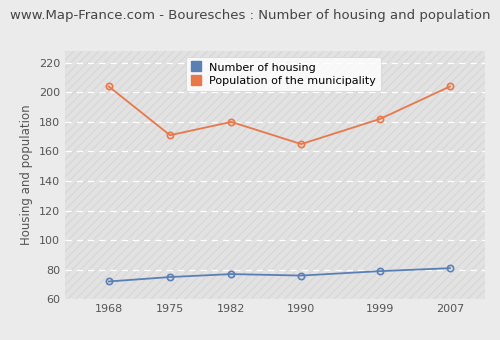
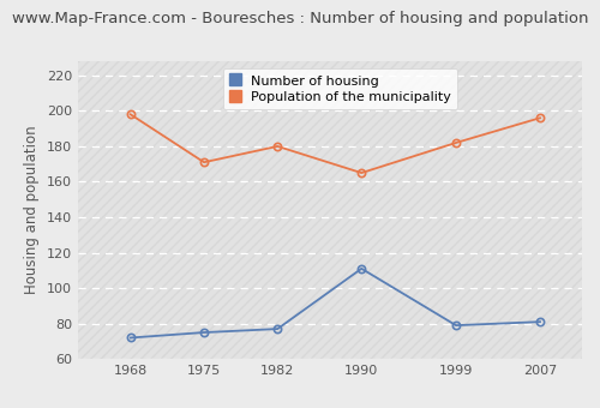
Population of the municipality/1968: 204 -> 198
Number of housing/1990: 76 -> 111
Population of the municipality/2007: 204 -> 196
